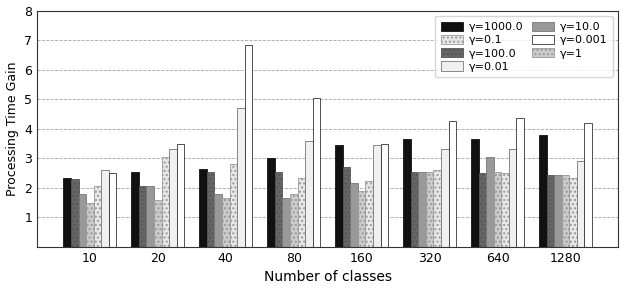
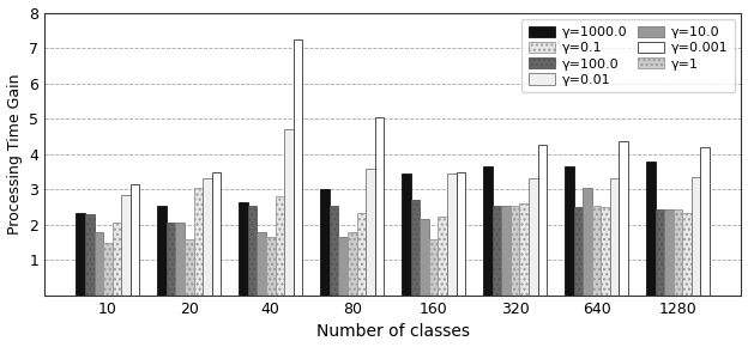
γ=0.01/10: 2.60 -> 2.85
γ=0.001/10: 2.50 -> 3.15
γ=0.001/40: 6.85 -> 7.25
γ=1/160: 1.90 -> 1.60
γ=0.01/1280: 2.90 -> 3.35
